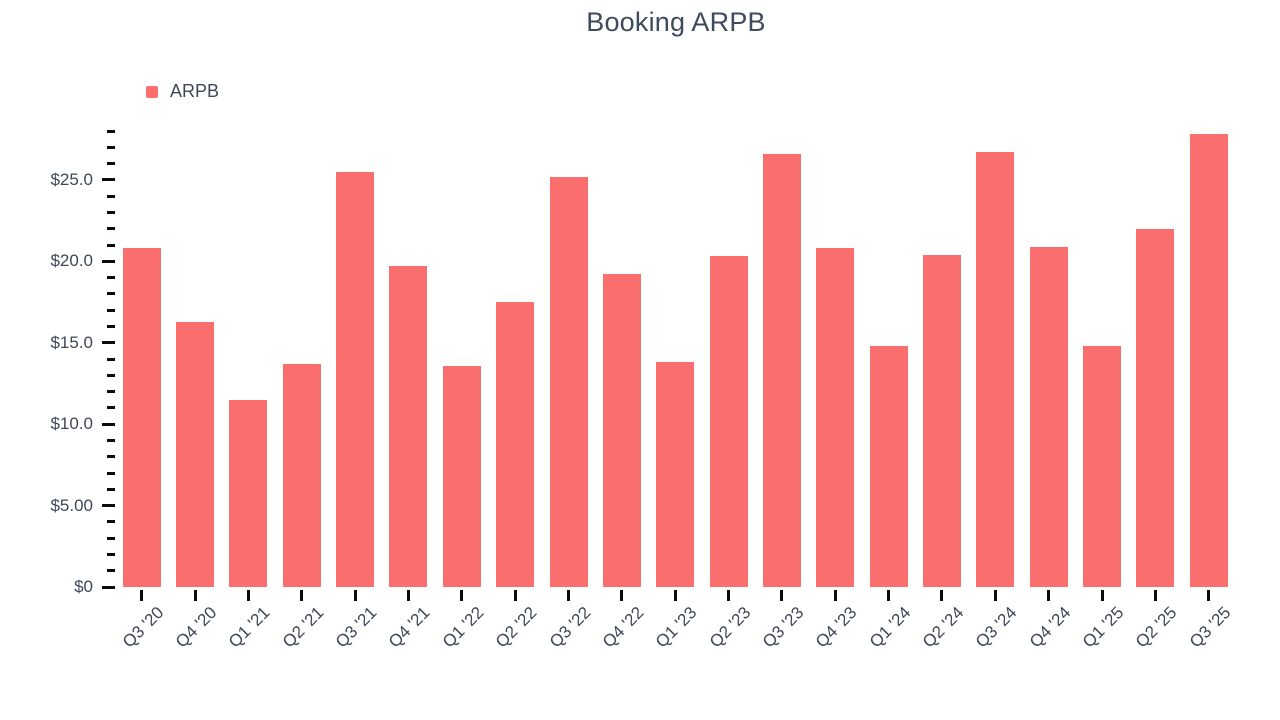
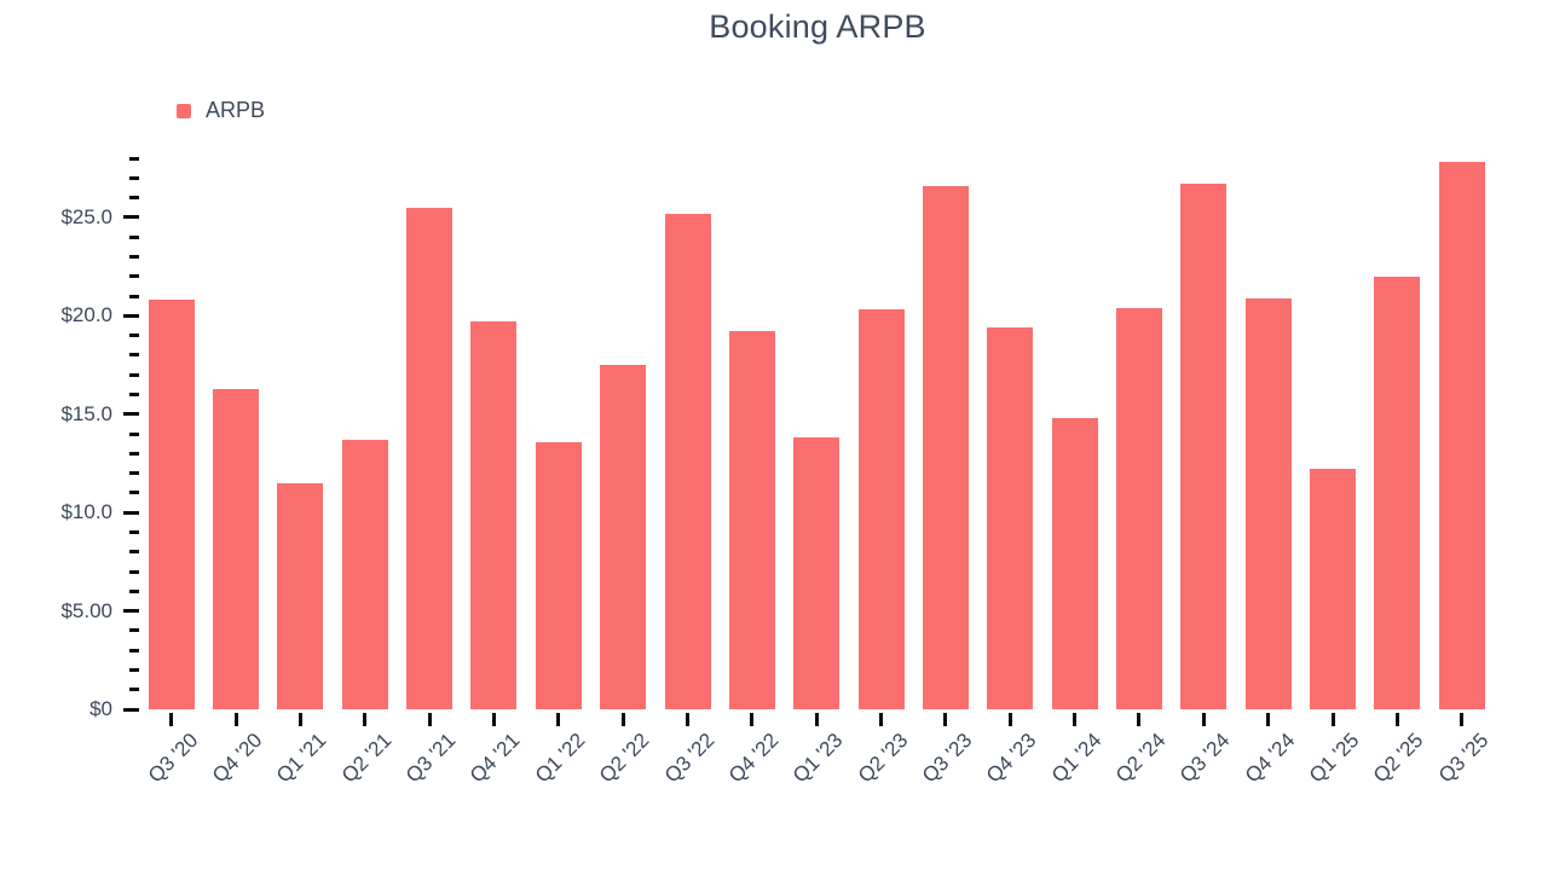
Q4 '23: $20.8 -> $19.4
Q1 '25: $14.8 -> $12.2
